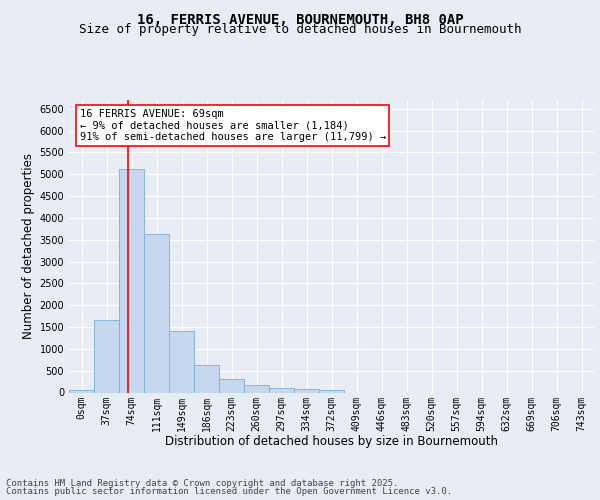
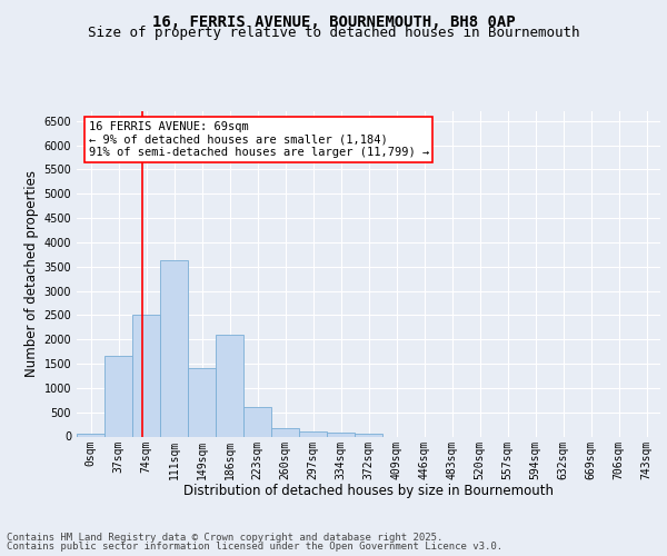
74sqm: 5120 -> 2500
186sqm: 620 -> 2100
223sqm: 300 -> 600
